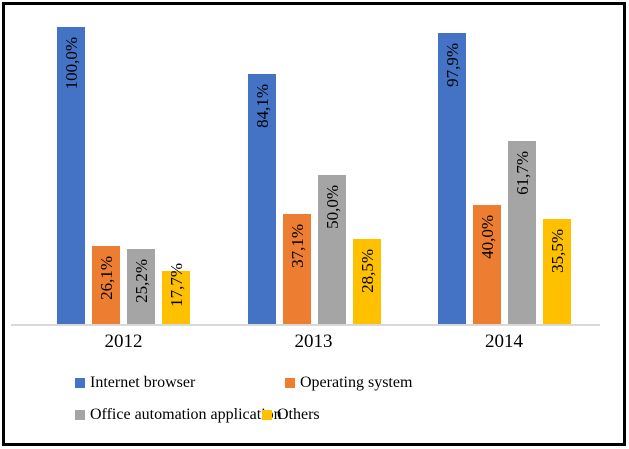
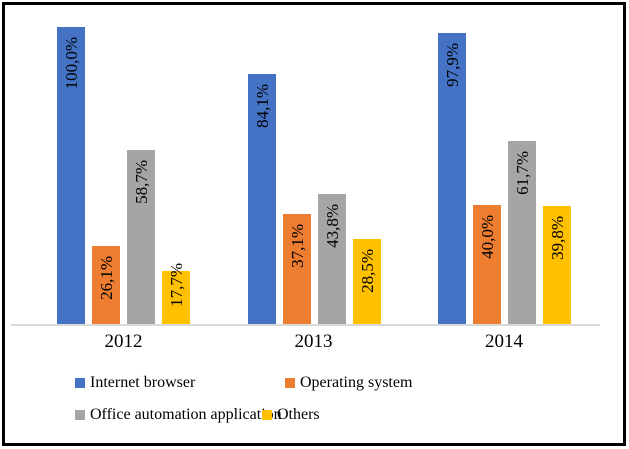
Office automation application/2012: 25,2% -> 58,7%
Office automation application/2013: 50,0% -> 43,8%
Others/2014: 35,5% -> 39,8%
